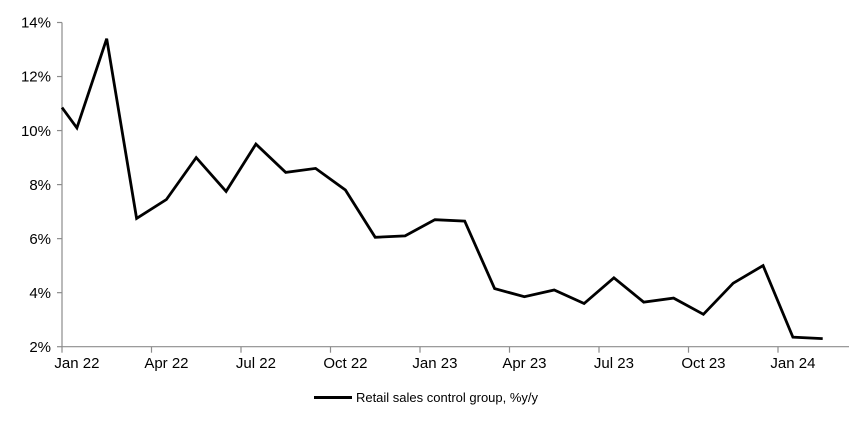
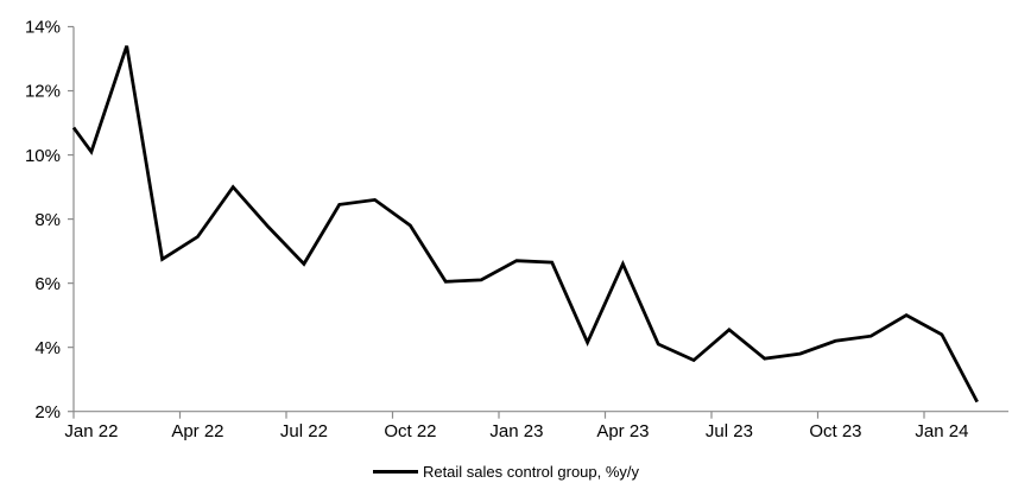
Jul 22: 9.5% -> 6.6%
Apr 23: 3.9% -> 6.6%
Oct 23: 3.2% -> 4.2%
Jan 24: 2.4% -> 4.4%
